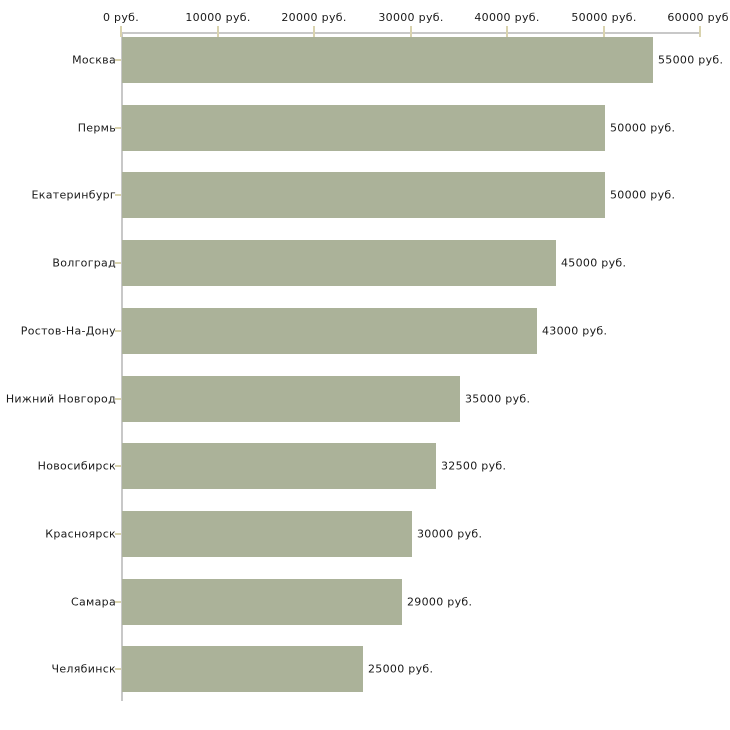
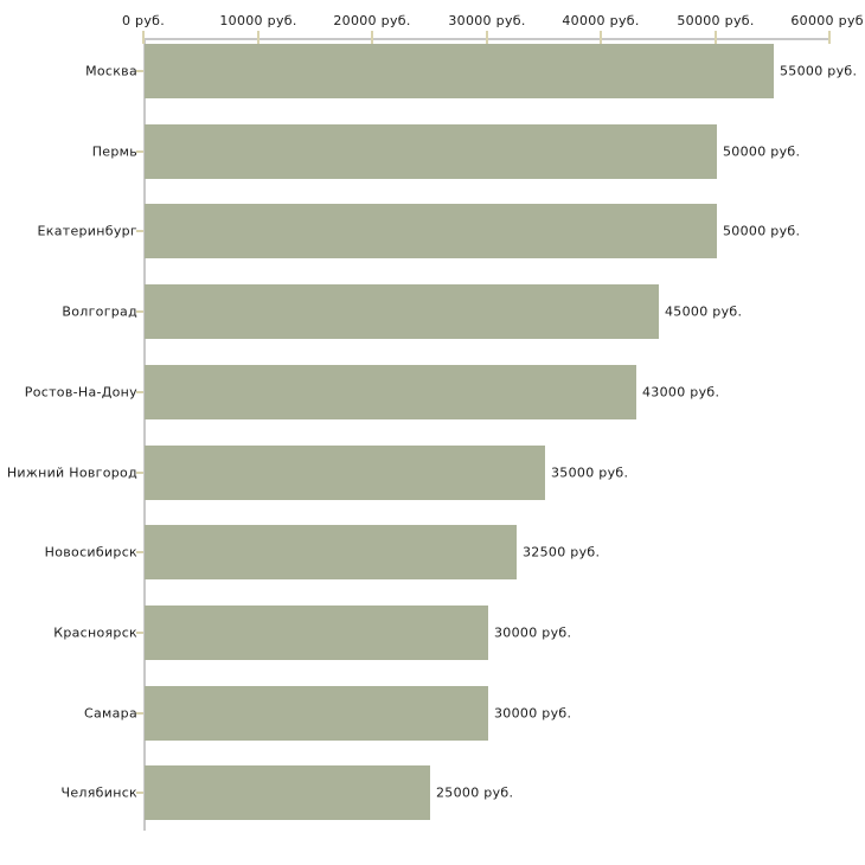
Самара: 29000 -> 30000
